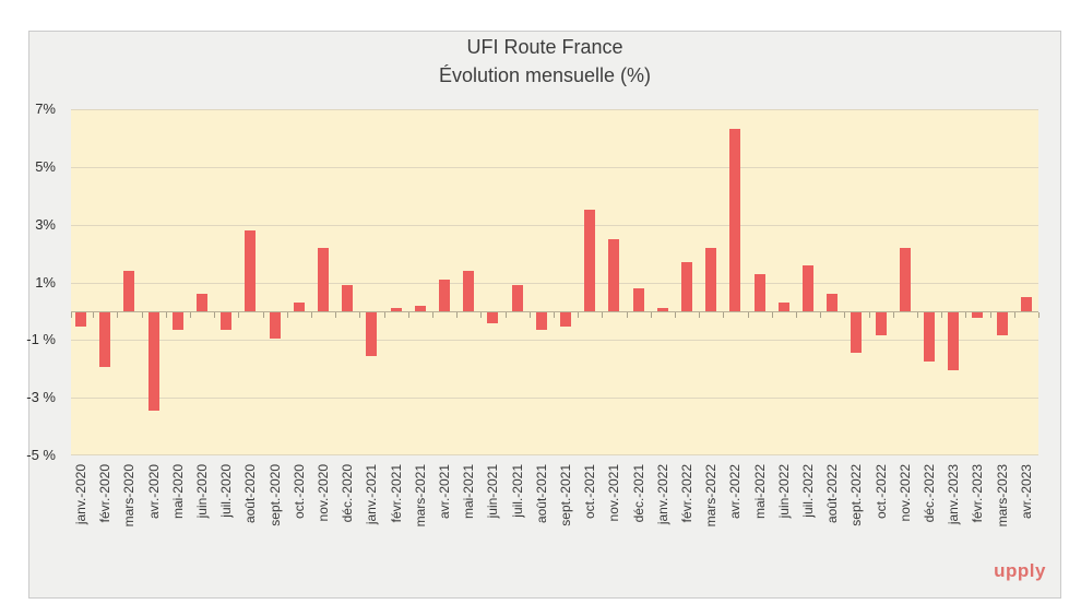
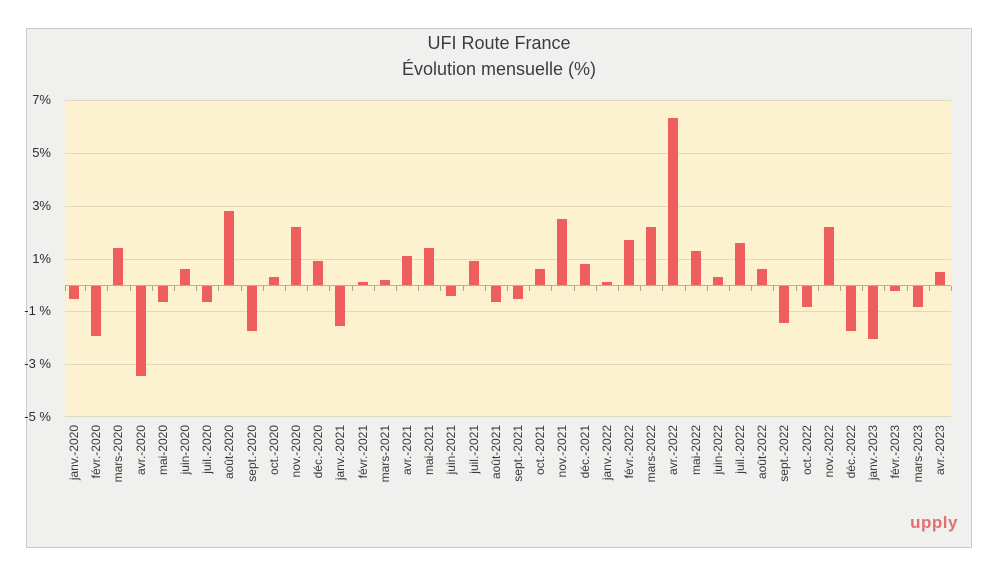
sept.-2020: -0.9% -> -1.7%
oct.-2021: 3.5% -> 0.6%
